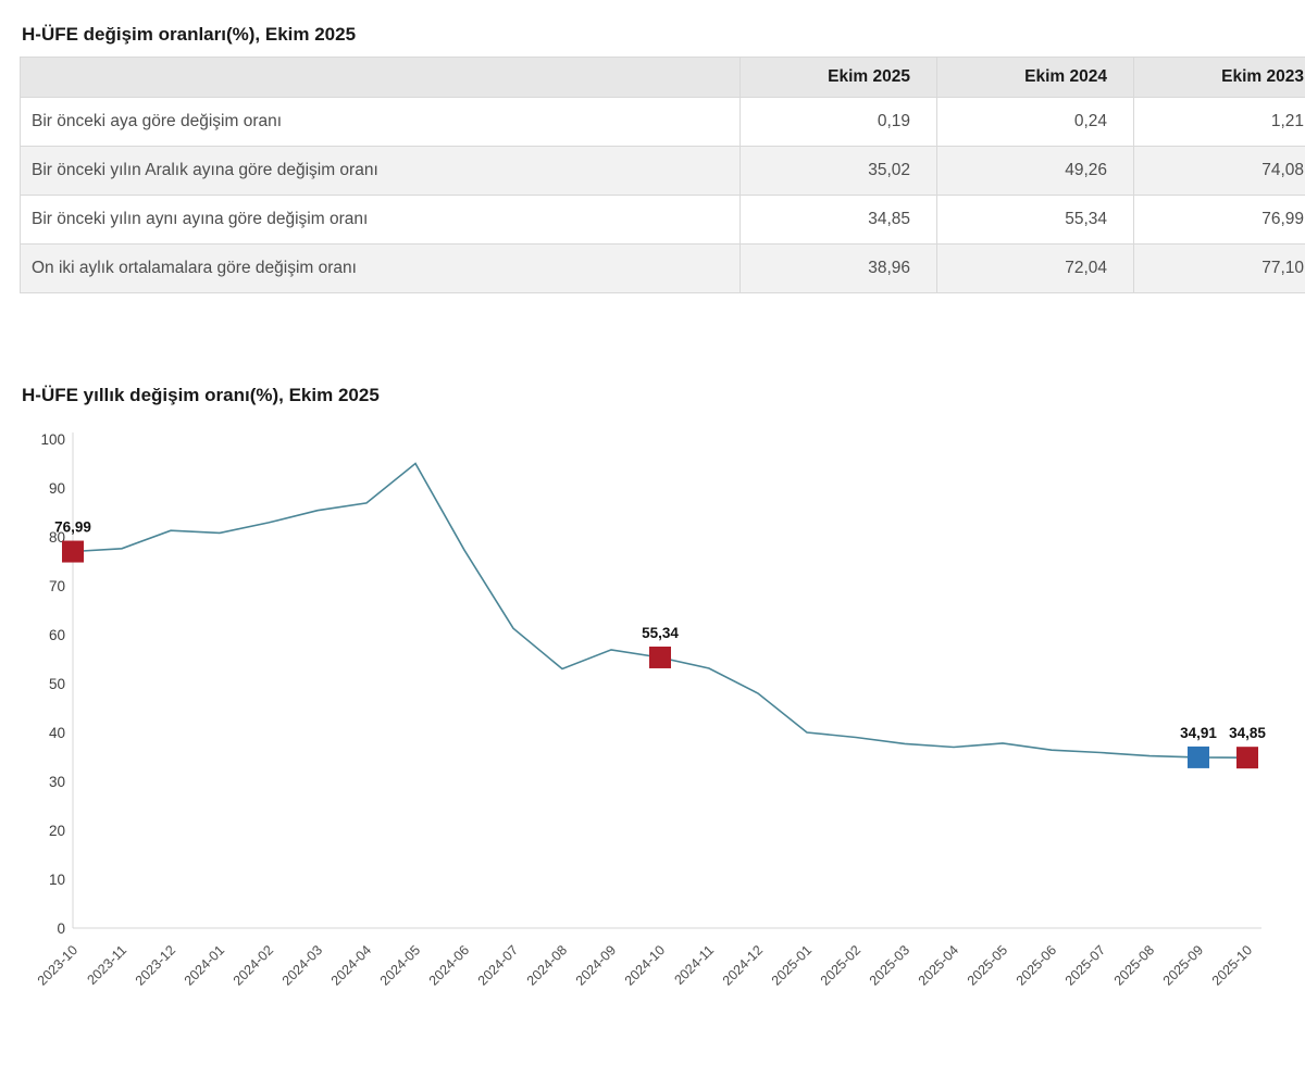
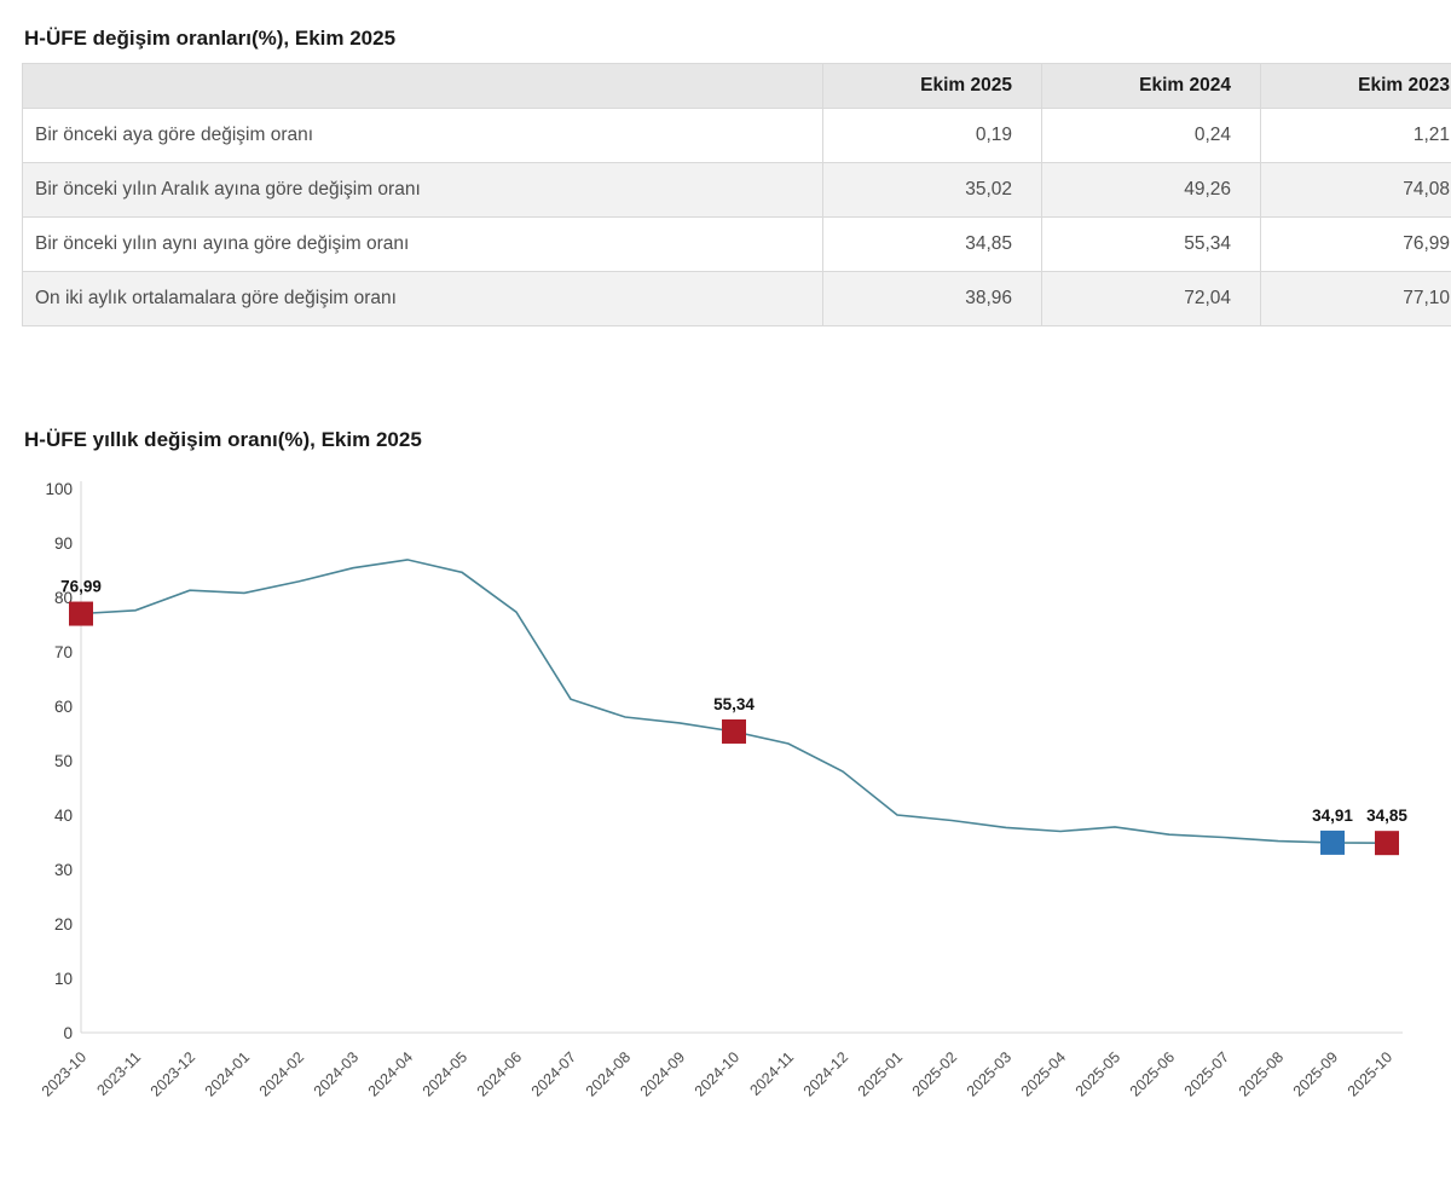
2024-05: 95 -> 85
2024-08: 53 -> 58
